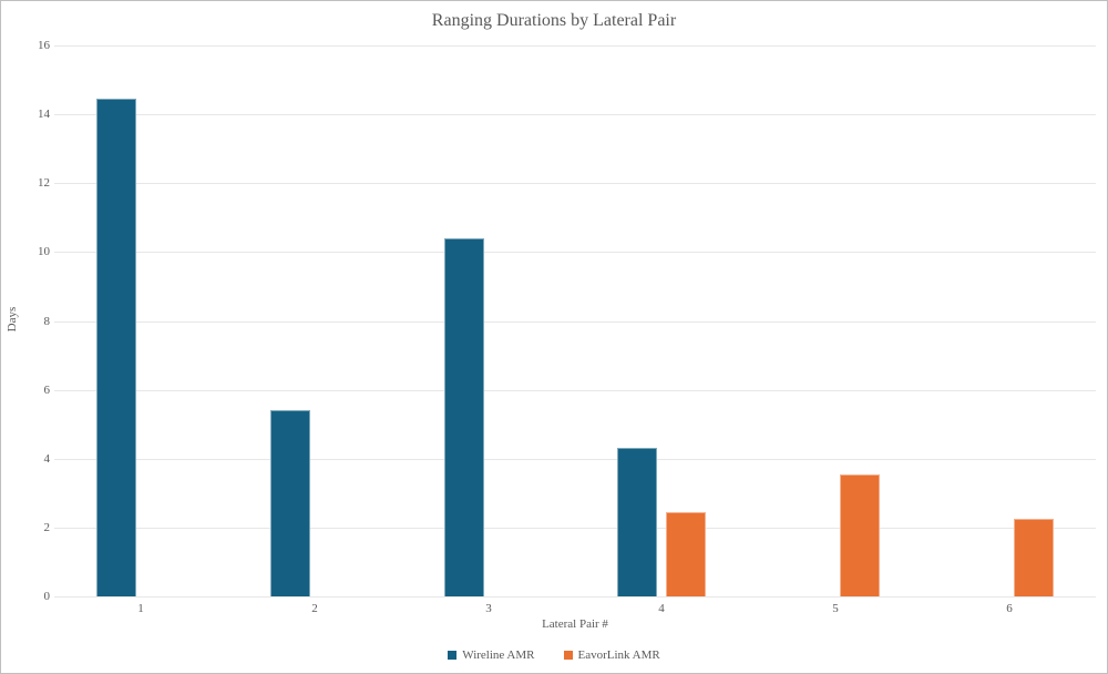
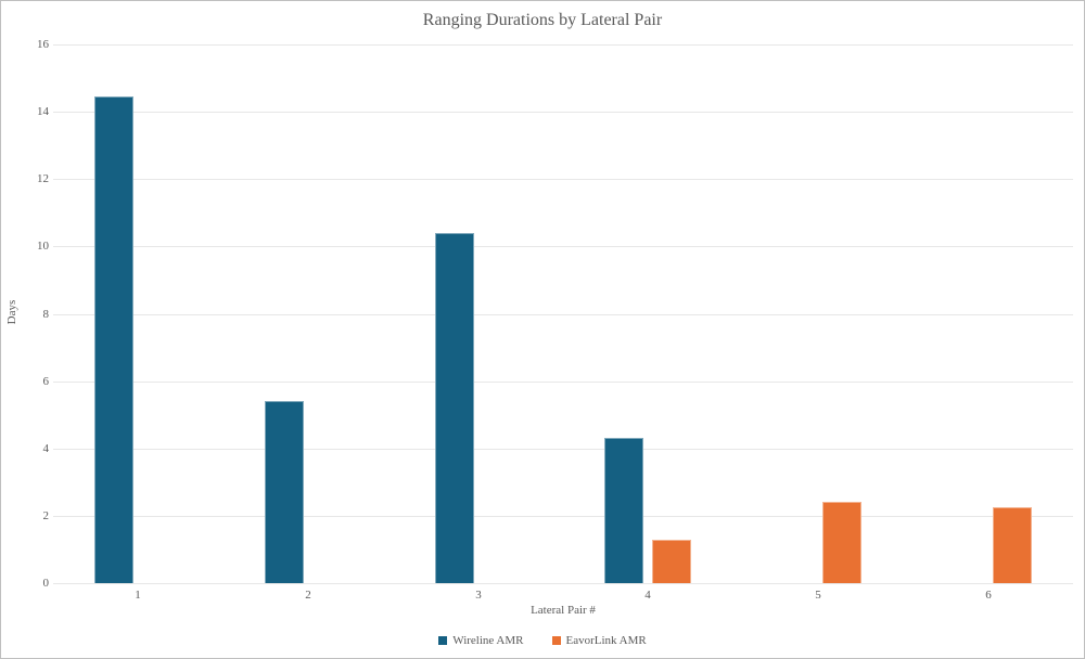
EavorLink AMR/4: 2.5 -> 1.3
EavorLink AMR/5: 3.5 -> 2.4
